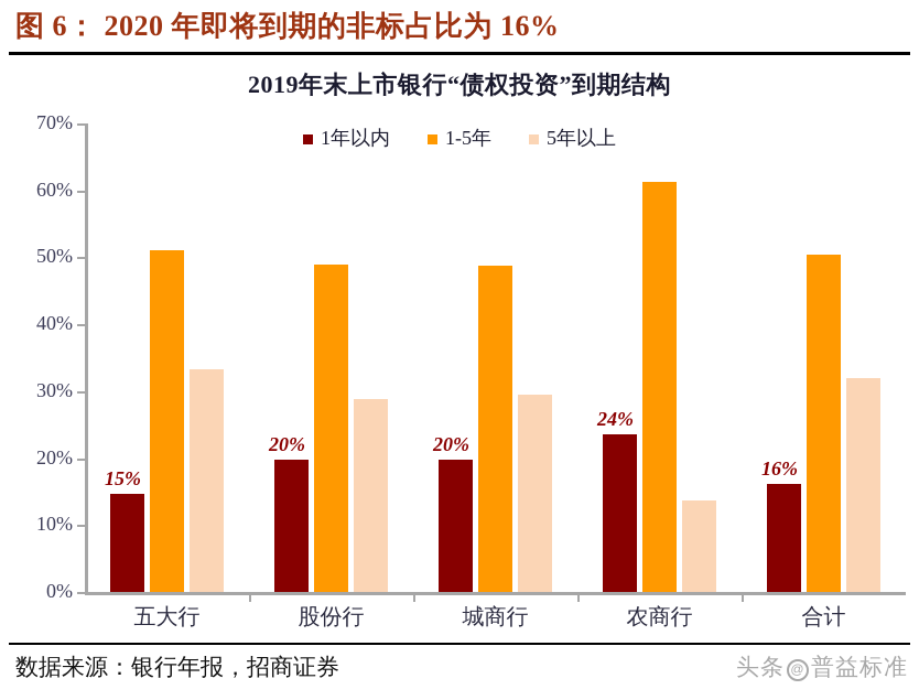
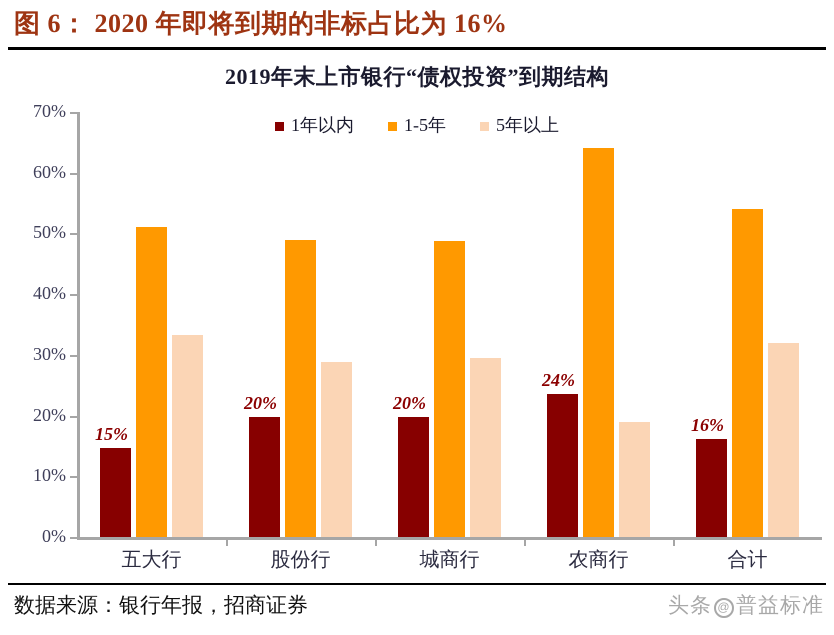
1-5年/农商行: 61% -> 64%
5年以上/农商行: 14% -> 19%
1-5年/合计: 50% -> 54%
